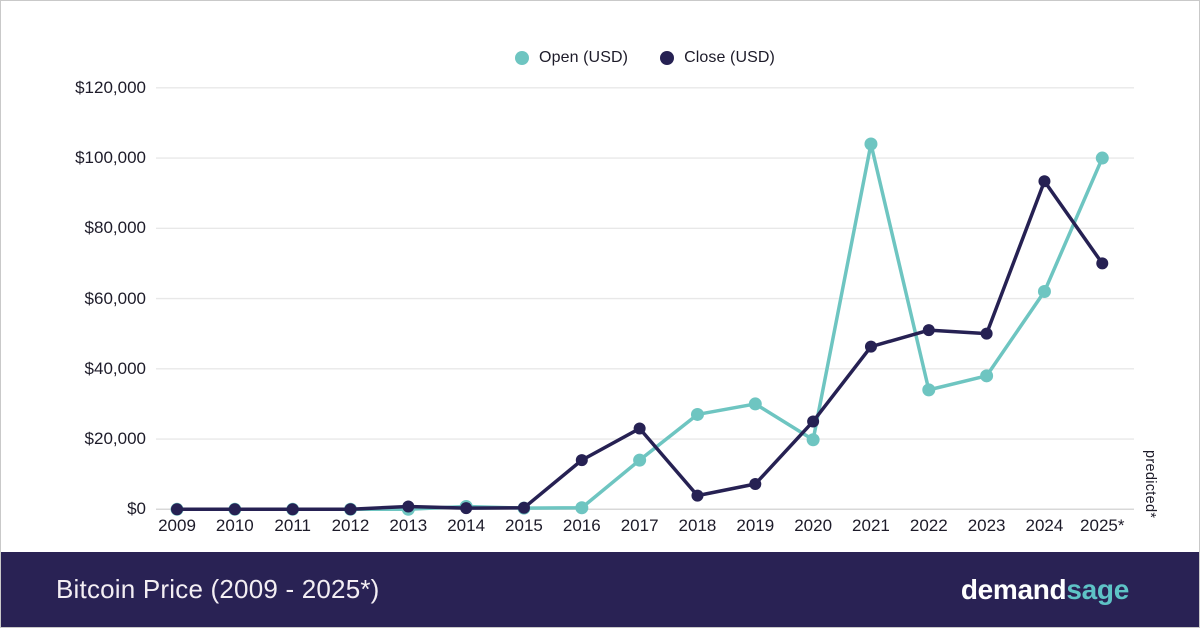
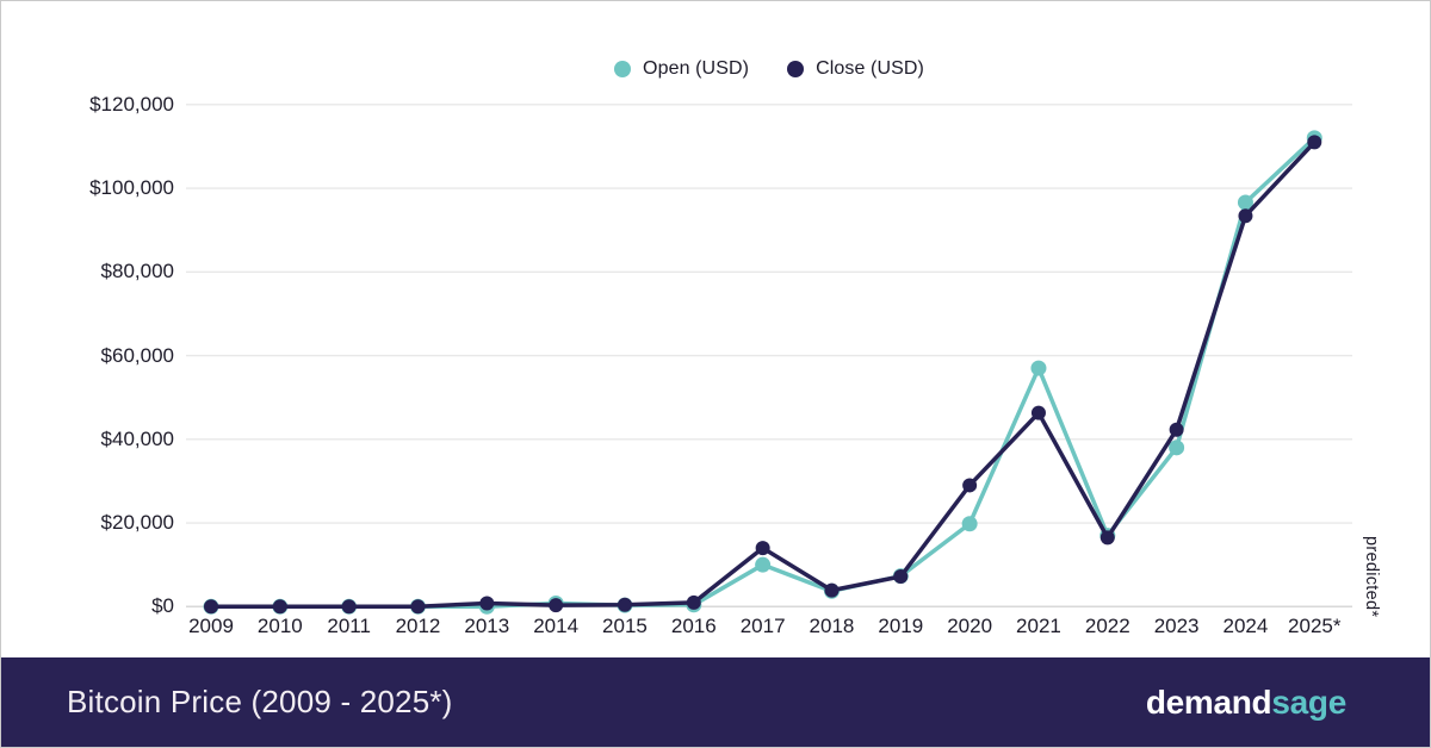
Close (USD)/2016: $14000 -> $1000
Open (USD)/2017: $14000 -> $10000
Close (USD)/2017: $23000 -> $14000
Open (USD)/2018: $27000 -> $4000
Open (USD)/2019: $30000 -> $7000
Close (USD)/2020: $25000 -> $29000
Open (USD)/2021: $104000 -> $57000
Open (USD)/2022: $34000 -> $17000
Close (USD)/2022: $51000 -> $16000
Close (USD)/2023: $50000 -> $42000
Open (USD)/2024: $62000 -> $97000
Open (USD)/2025*: $100000 -> $112000
Close (USD)/2025*: $70000 -> $111000
